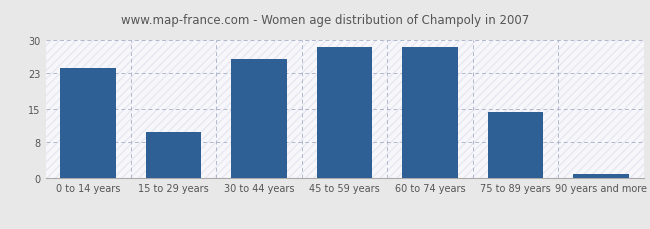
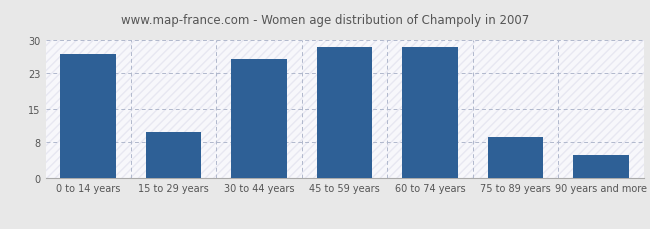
0 to 14 years: 24.0 -> 27.0
75 to 89 years: 14.5 -> 9.0
90 years and more: 1.0 -> 5.0
